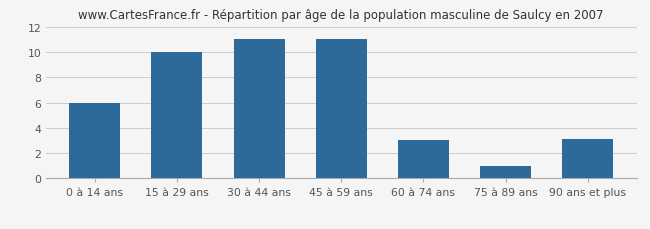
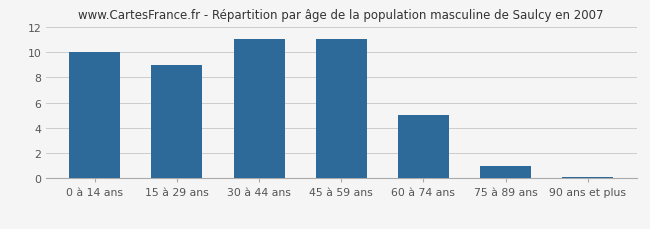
0 à 14 ans: 6.0 -> 10.0
15 à 29 ans: 10.0 -> 9.0
60 à 74 ans: 3.0 -> 5.0
90 ans et plus: 3.1 -> 0.1
